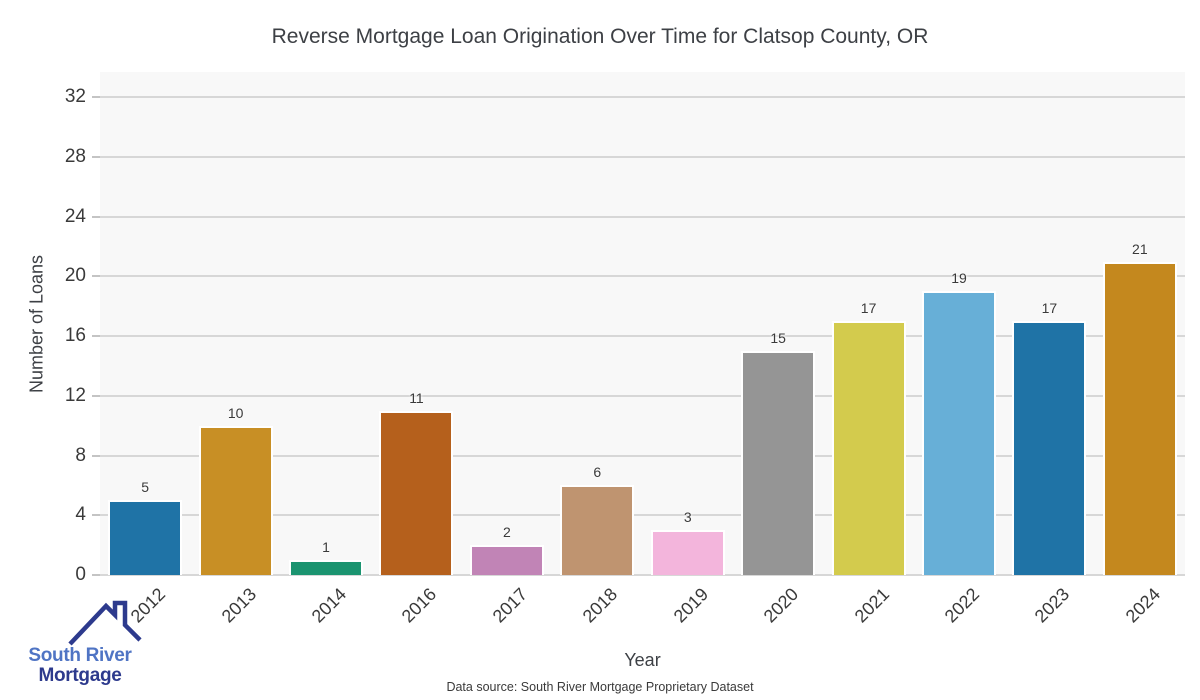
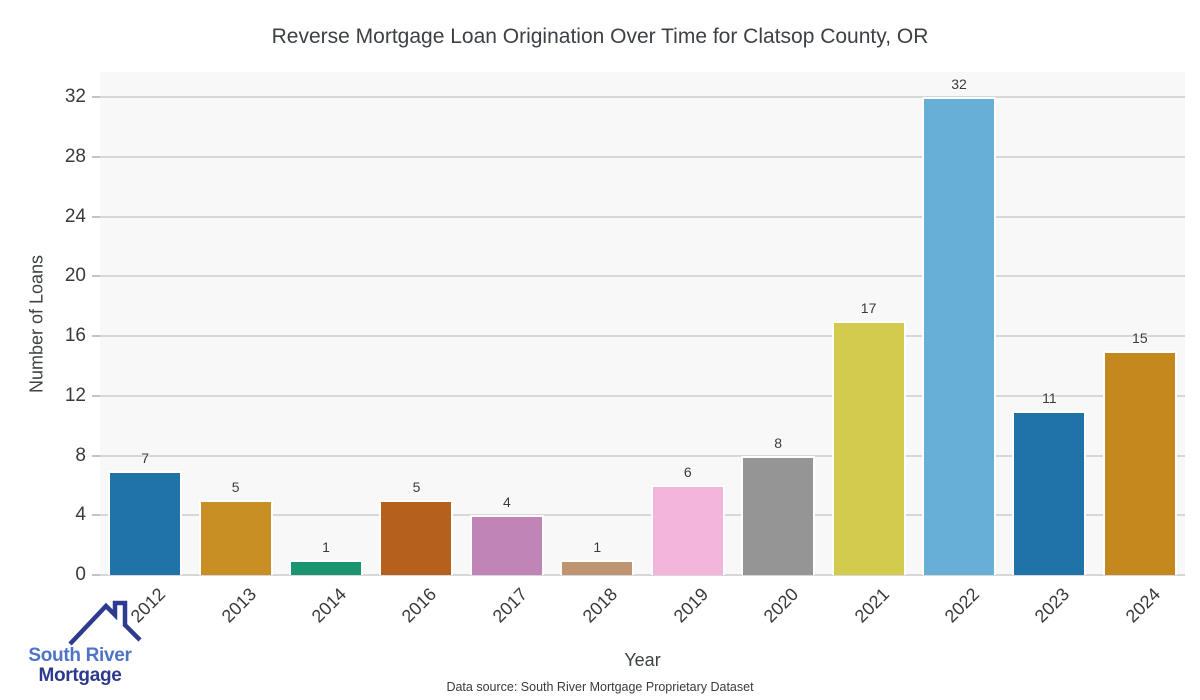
2012: 5 -> 7
2013: 10 -> 5
2016: 11 -> 5
2017: 2 -> 4
2018: 6 -> 1
2019: 3 -> 6
2020: 15 -> 8
2022: 19 -> 32
2023: 17 -> 11
2024: 21 -> 15
